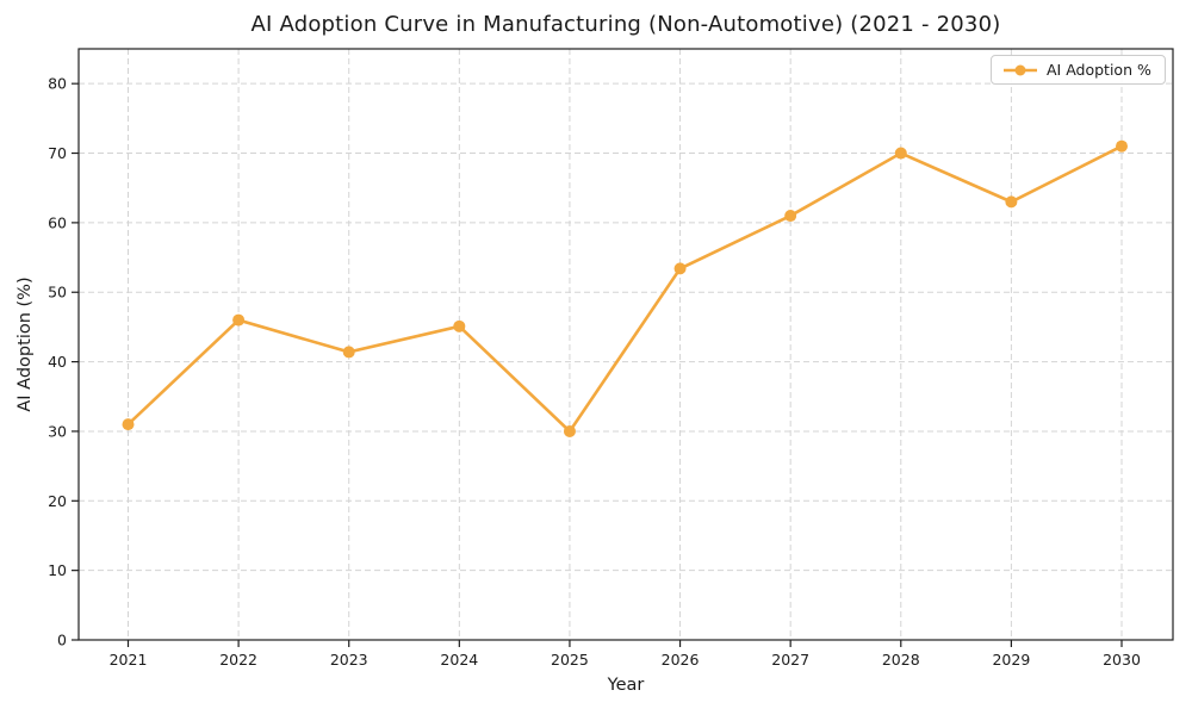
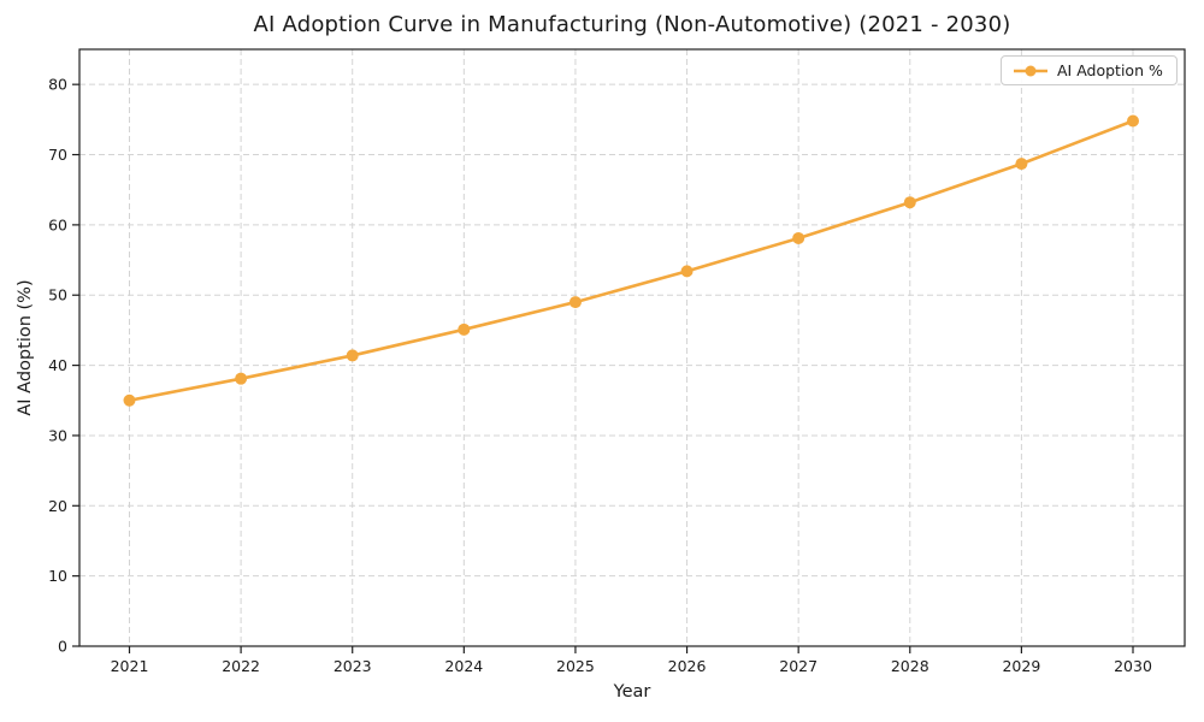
2021: 31 -> 35
2022: 46 -> 38
2025: 30 -> 49
2027: 61 -> 58
2028: 70 -> 63
2029: 63 -> 69
2030: 71 -> 75
